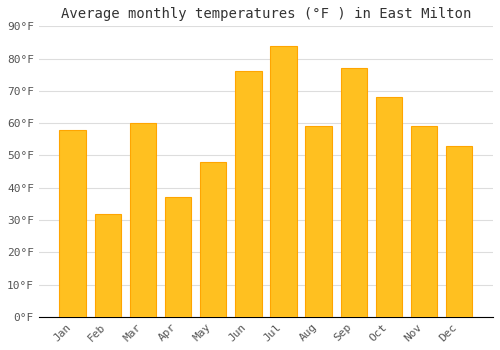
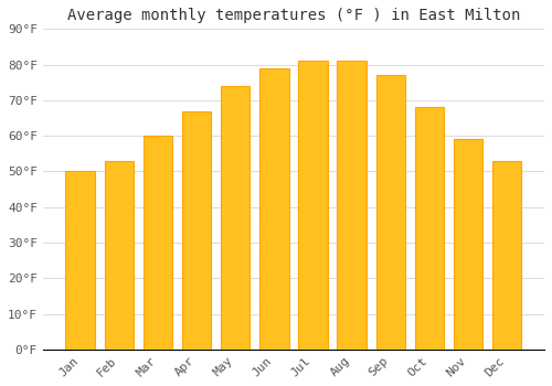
Jan: 58°F -> 50°F
Feb: 32°F -> 53°F
Apr: 37°F -> 67°F
May: 48°F -> 74°F
Jun: 76°F -> 79°F
Jul: 84°F -> 81°F
Aug: 59°F -> 81°F
